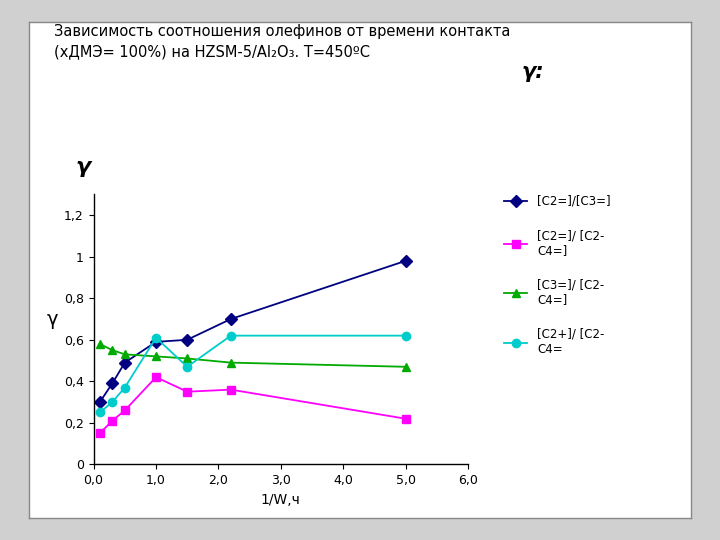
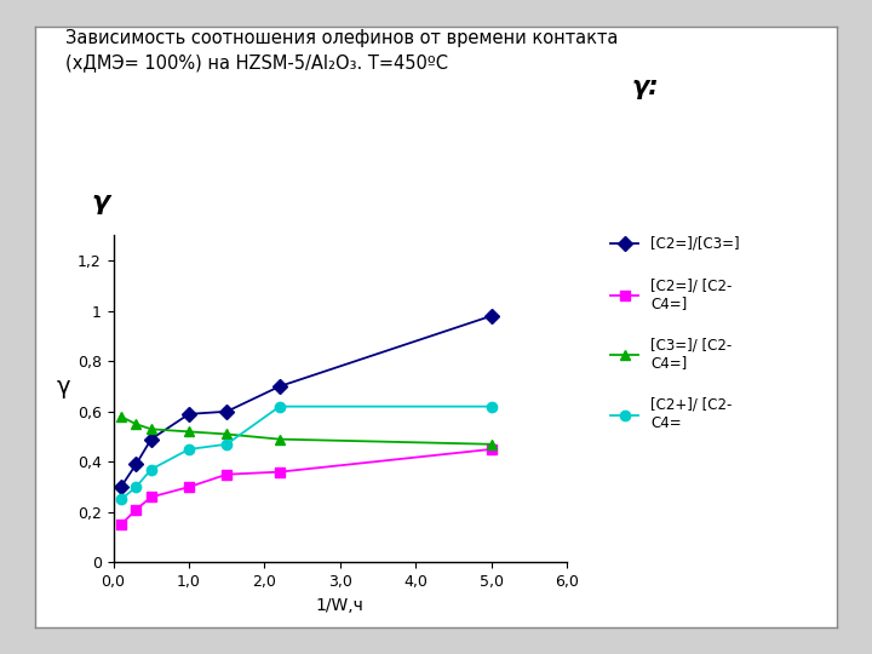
[C2=]/ [C2- C4=]/1,0: 0,42 -> 0,30
[C2+]/ [C2- C4=/1,0: 0,61 -> 0,45
[C2=]/ [C2- C4=]/5,0: 0,22 -> 0,45
